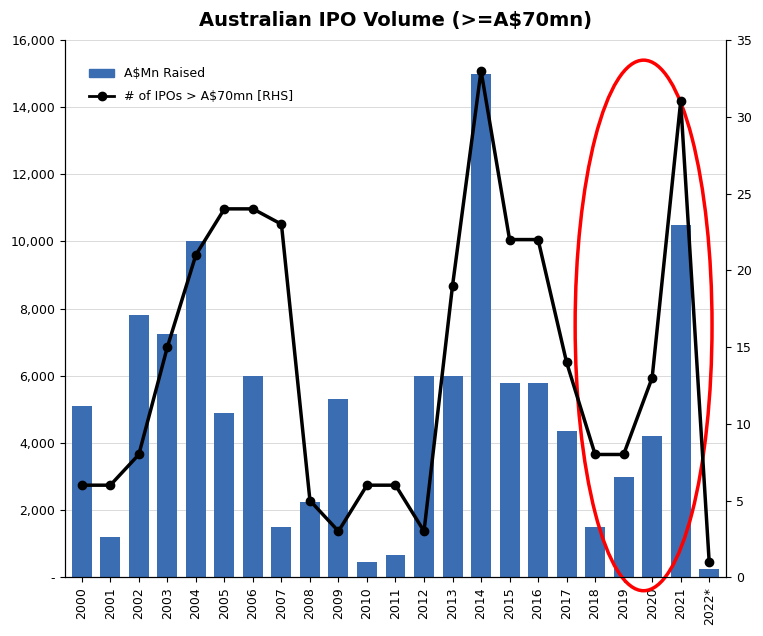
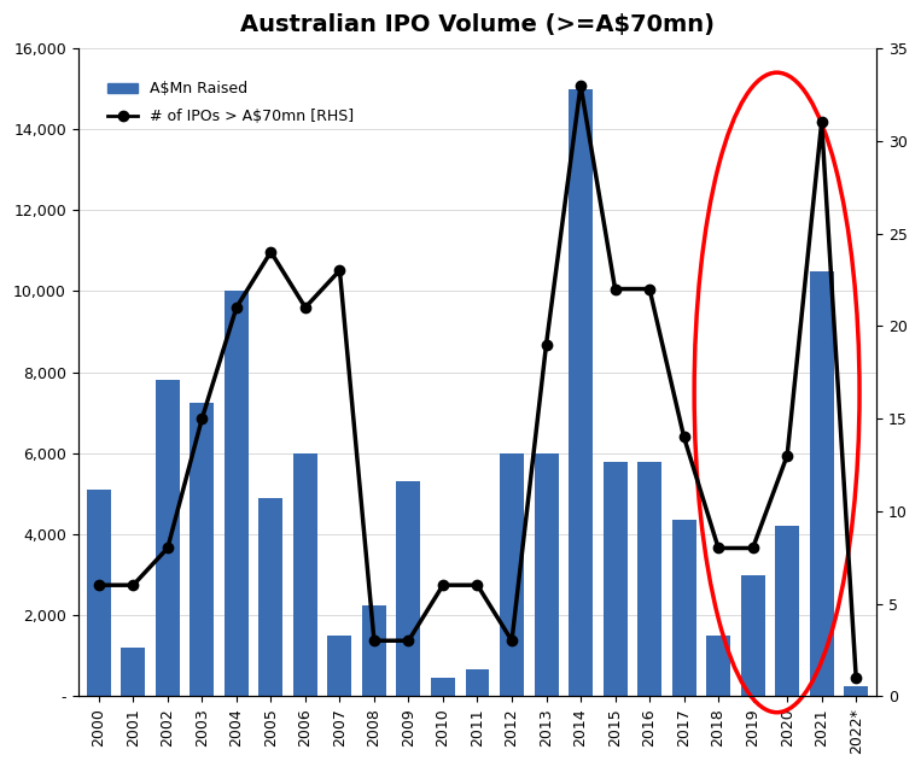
# of IPOs > A$70mn [RHS]/2006: 24 -> 21
# of IPOs > A$70mn [RHS]/2008: 5 -> 3
